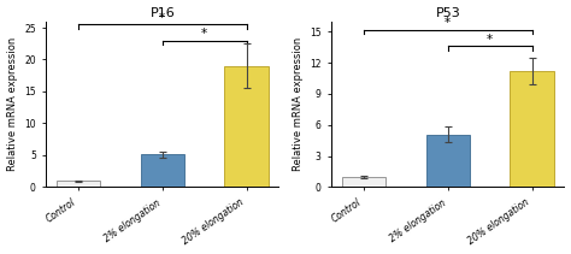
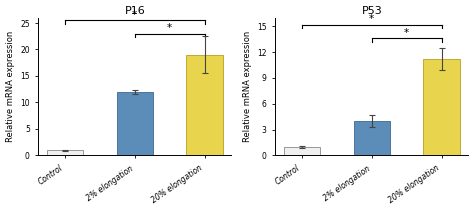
P16/2% elongation: 5.1 -> 12.0
P53/2% elongation: 5.1 -> 4.0
